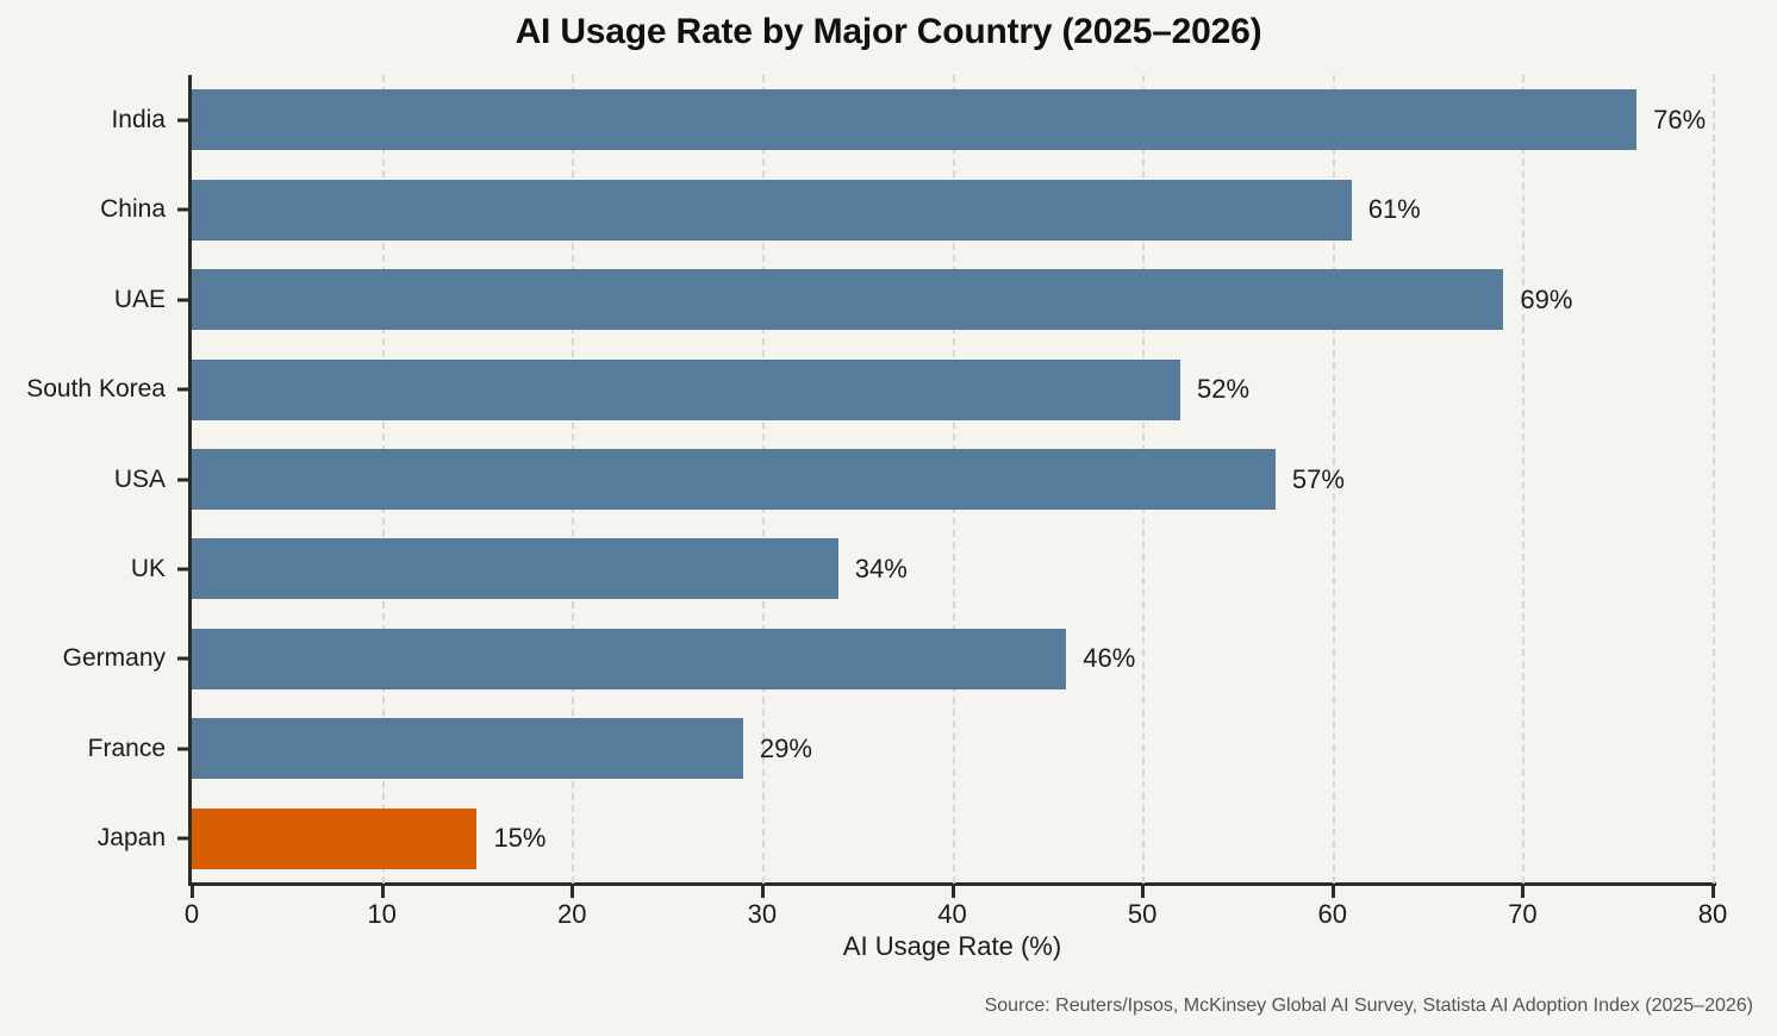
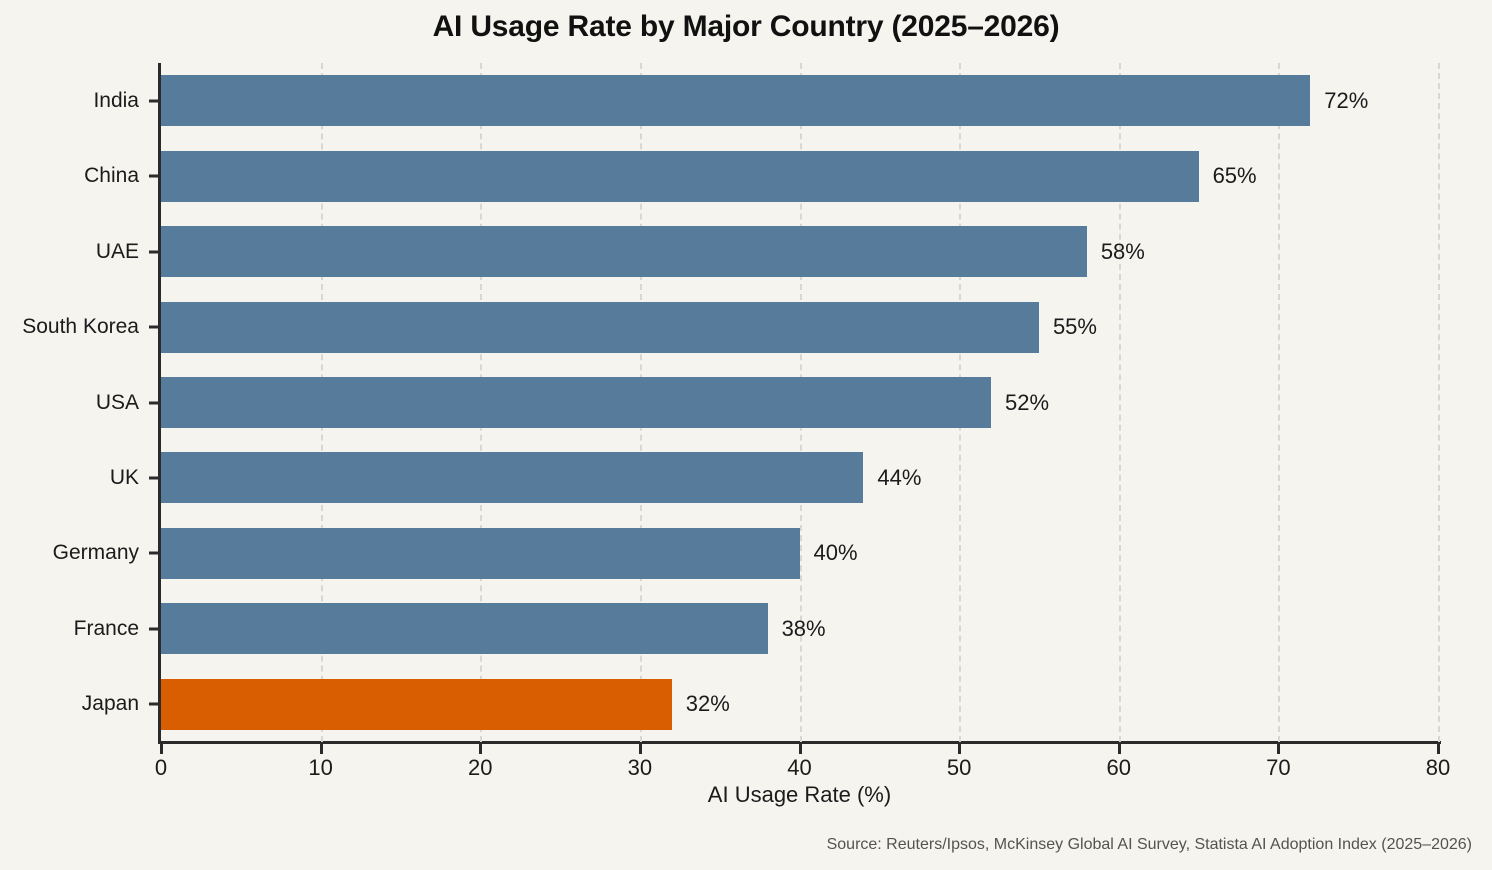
India: 76% -> 72%
China: 61% -> 65%
UAE: 69% -> 58%
South Korea: 52% -> 55%
USA: 57% -> 52%
UK: 34% -> 44%
Germany: 46% -> 40%
France: 29% -> 38%
Japan: 15% -> 32%
